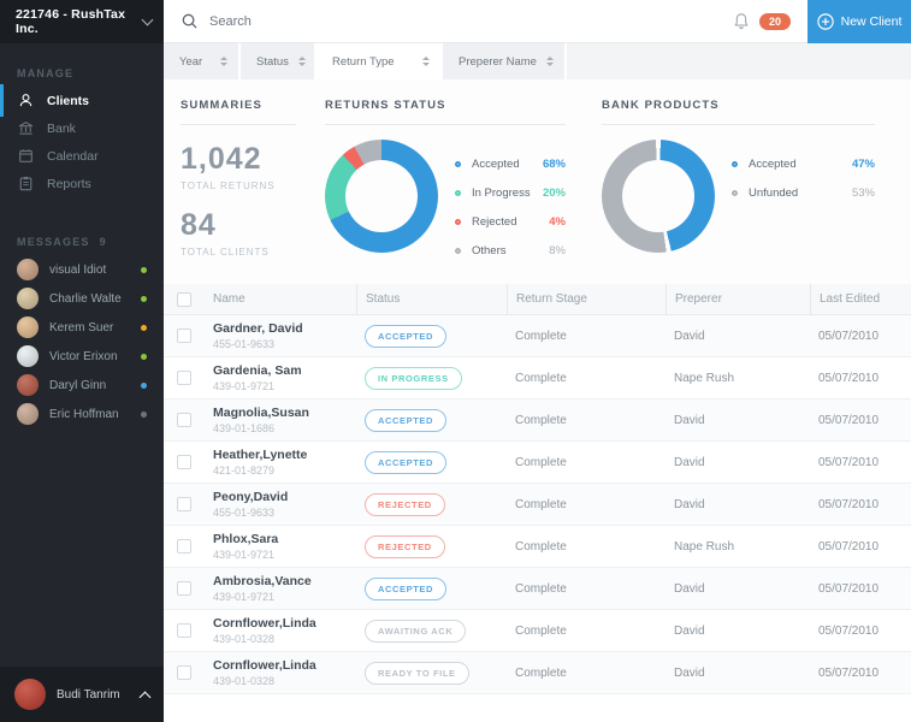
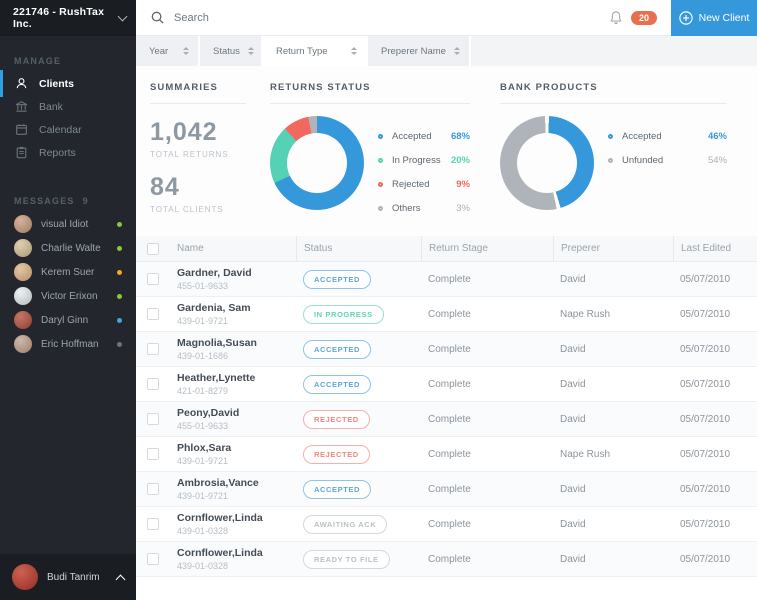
RETURNS STATUS/Rejected: 4% -> 9%
RETURNS STATUS/Others: 8% -> 3%
BANK PRODUCTS/Accepted: 47% -> 46%
BANK PRODUCTS/Unfunded: 53% -> 54%
